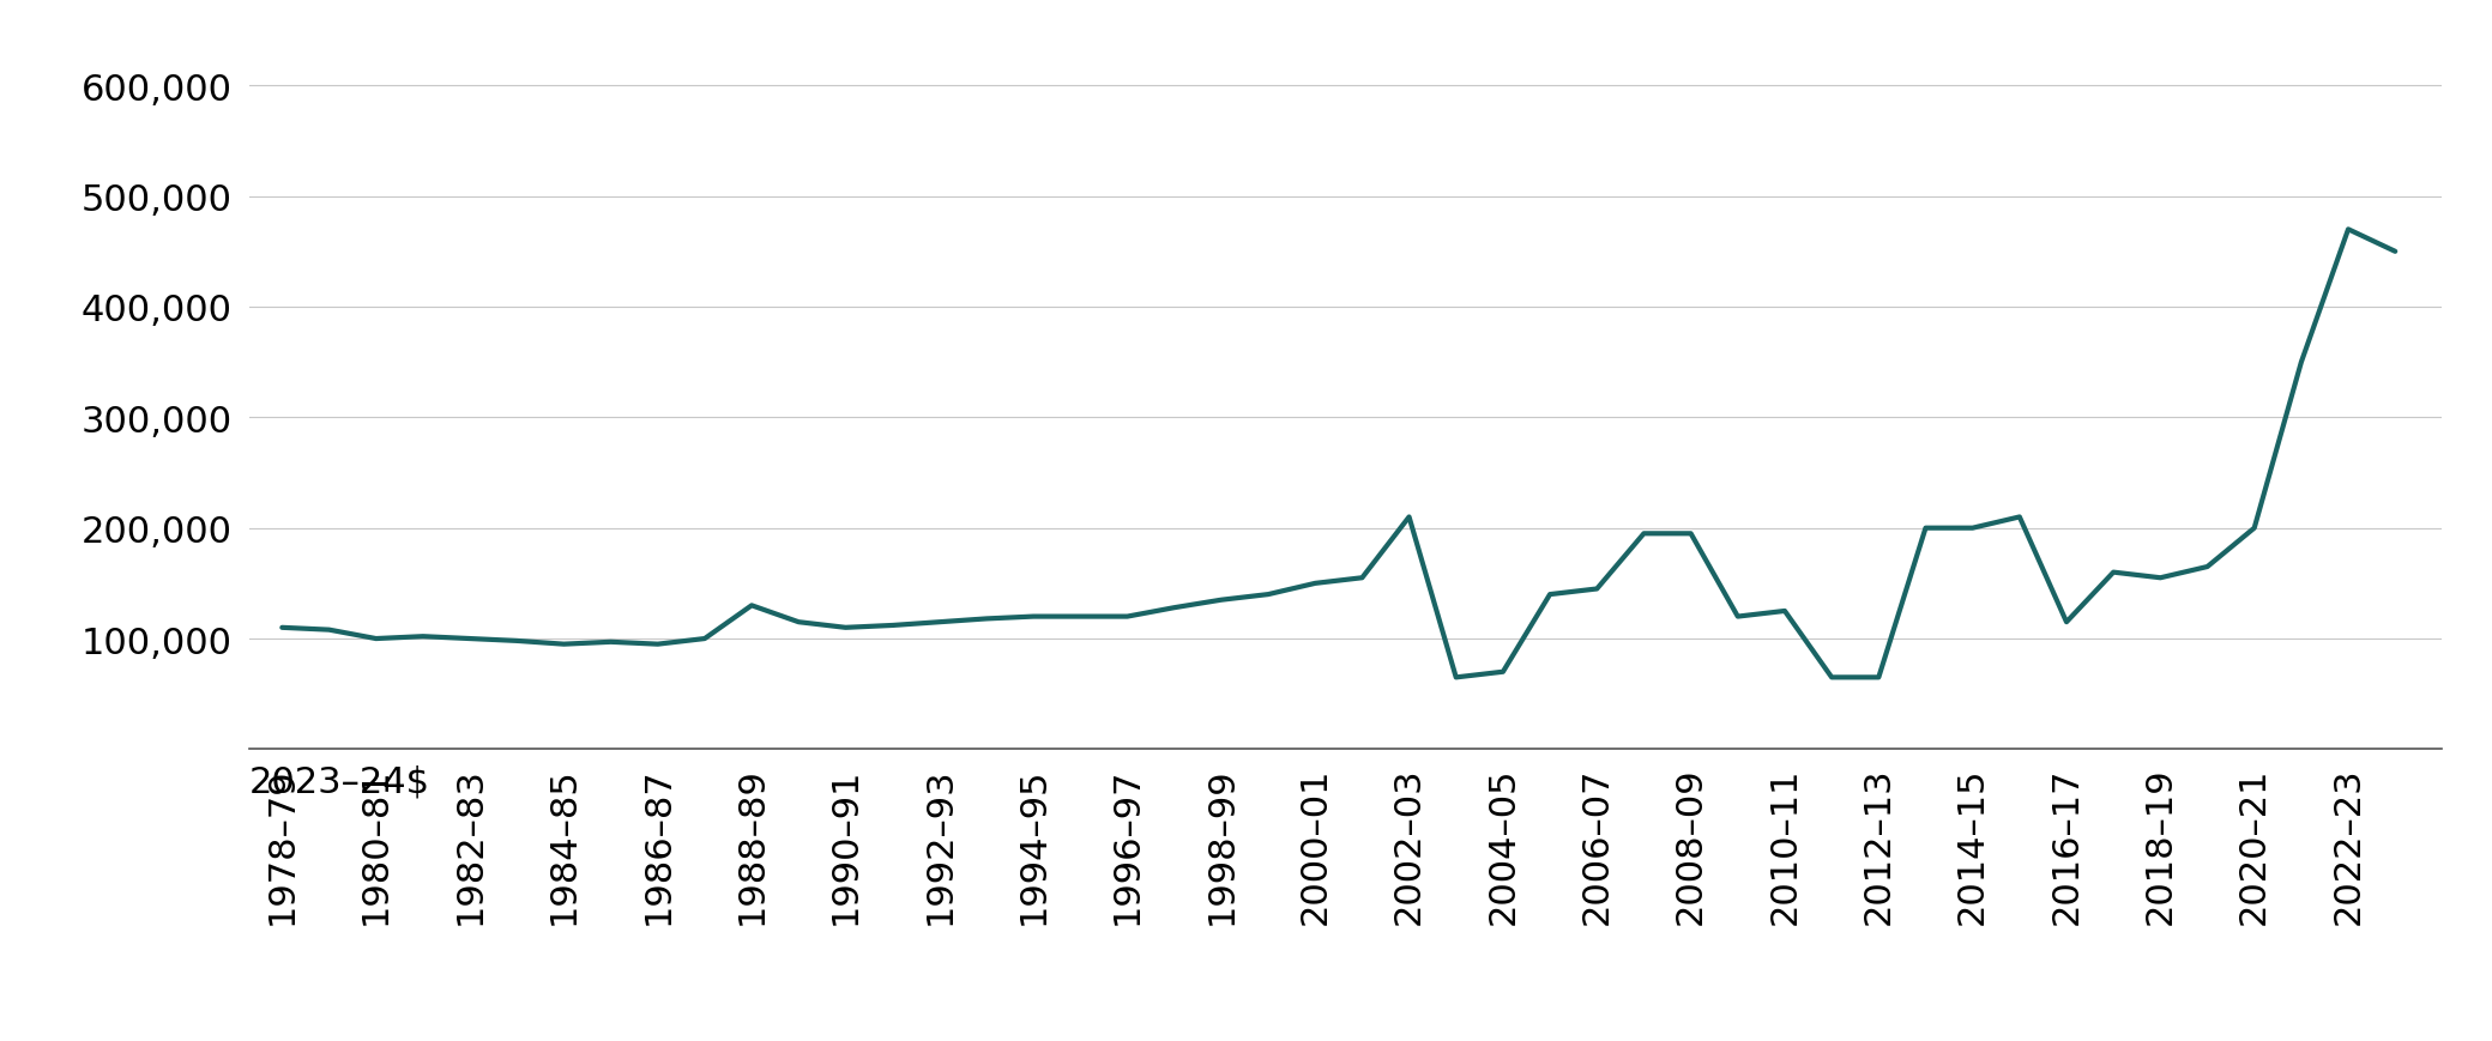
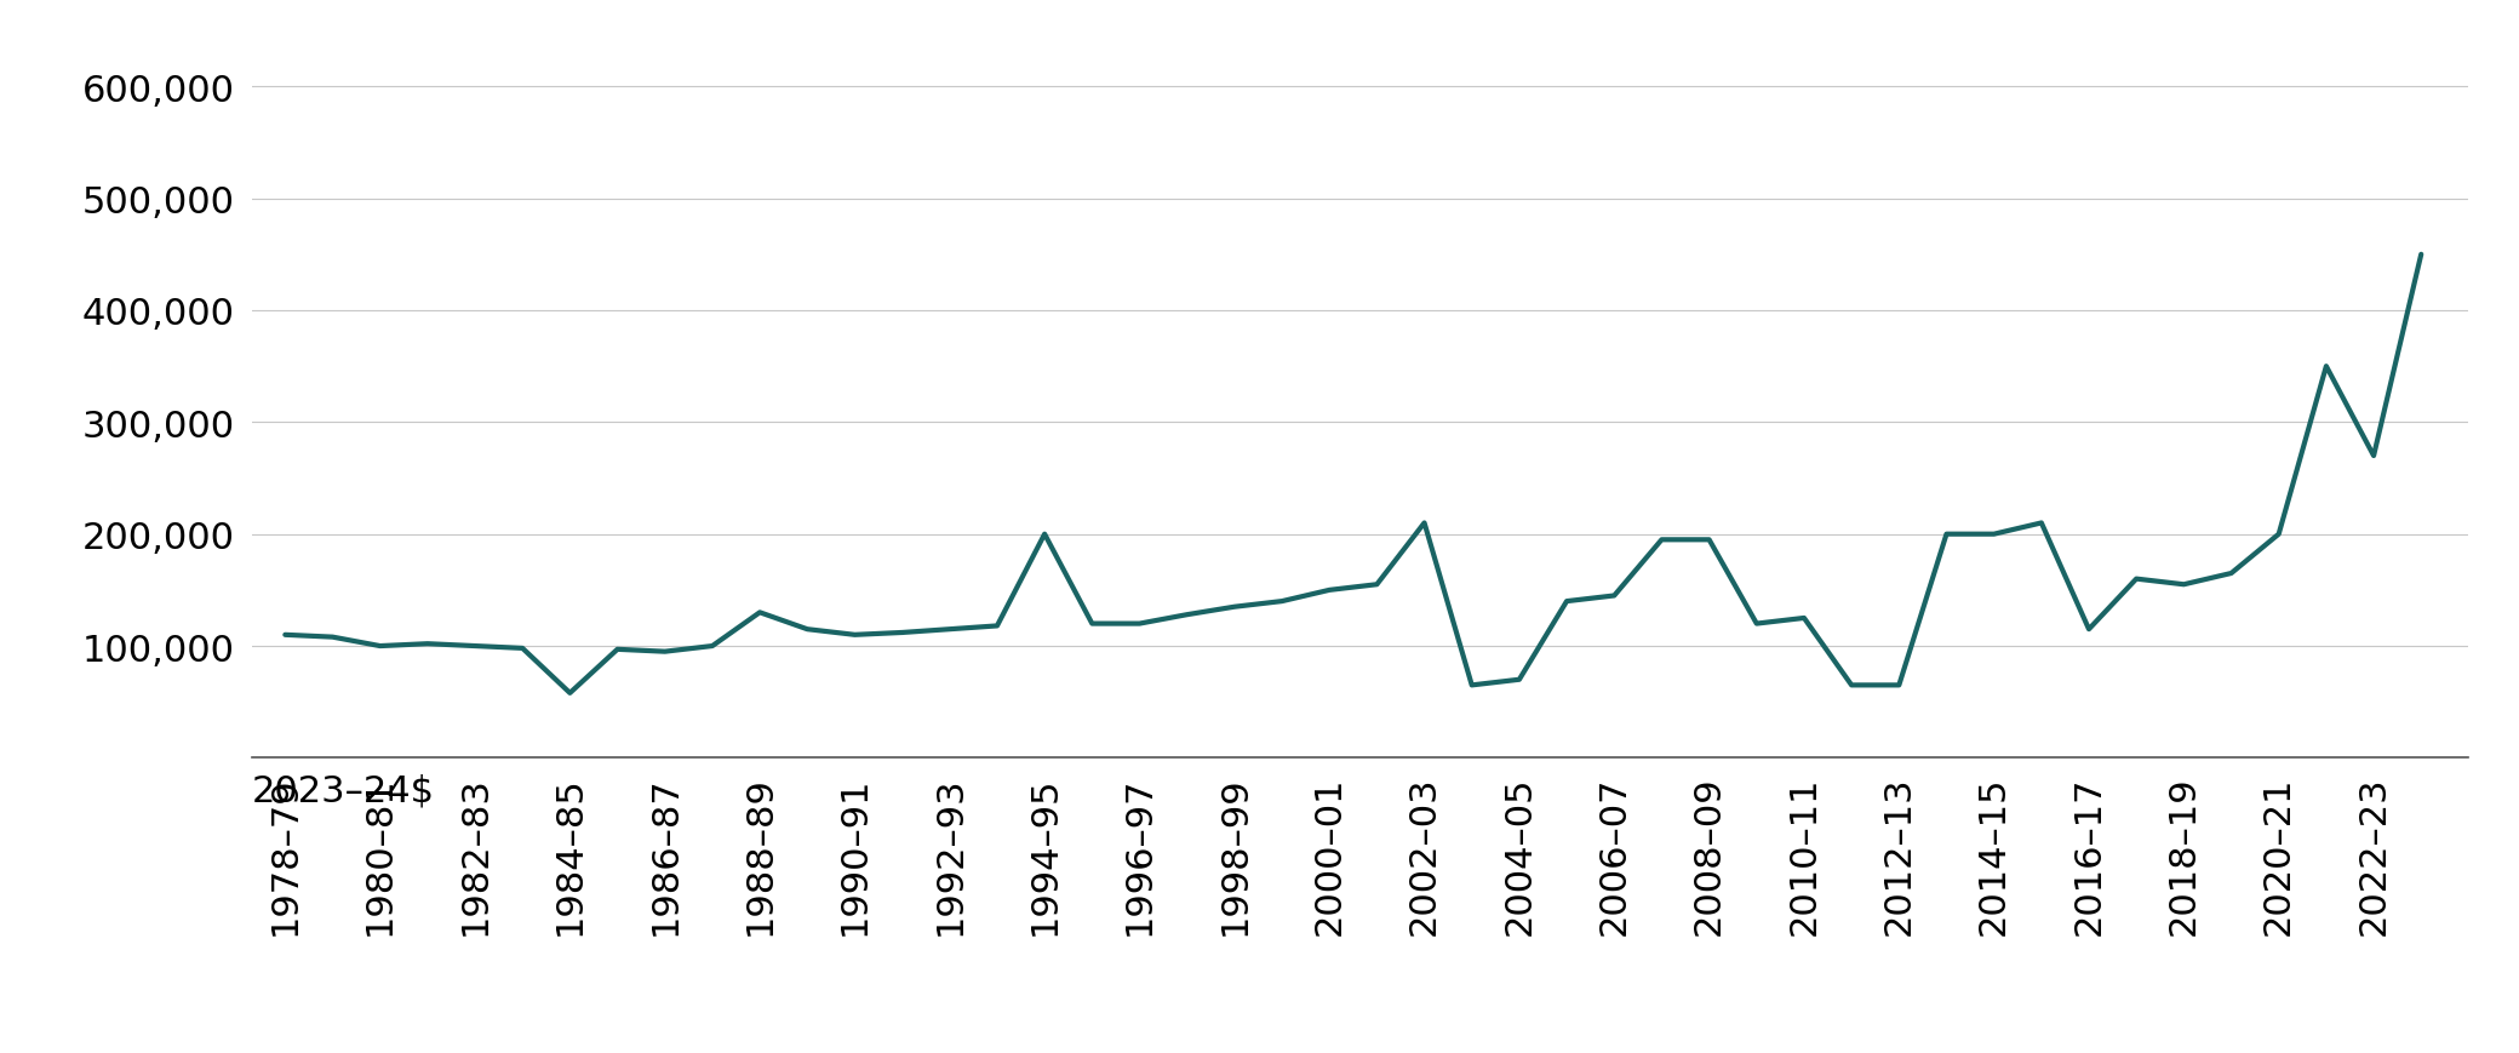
1984–85: 95,000 -> 58,000
1994–95: 120,000 -> 200,000
2022–23: 470,000 -> 270,000
